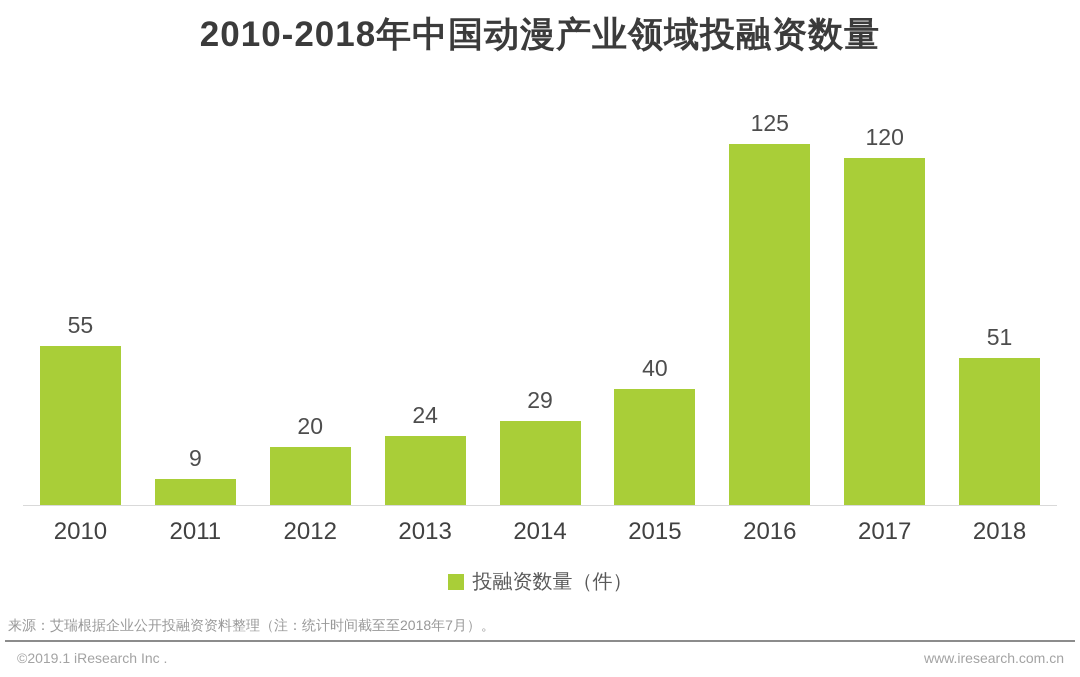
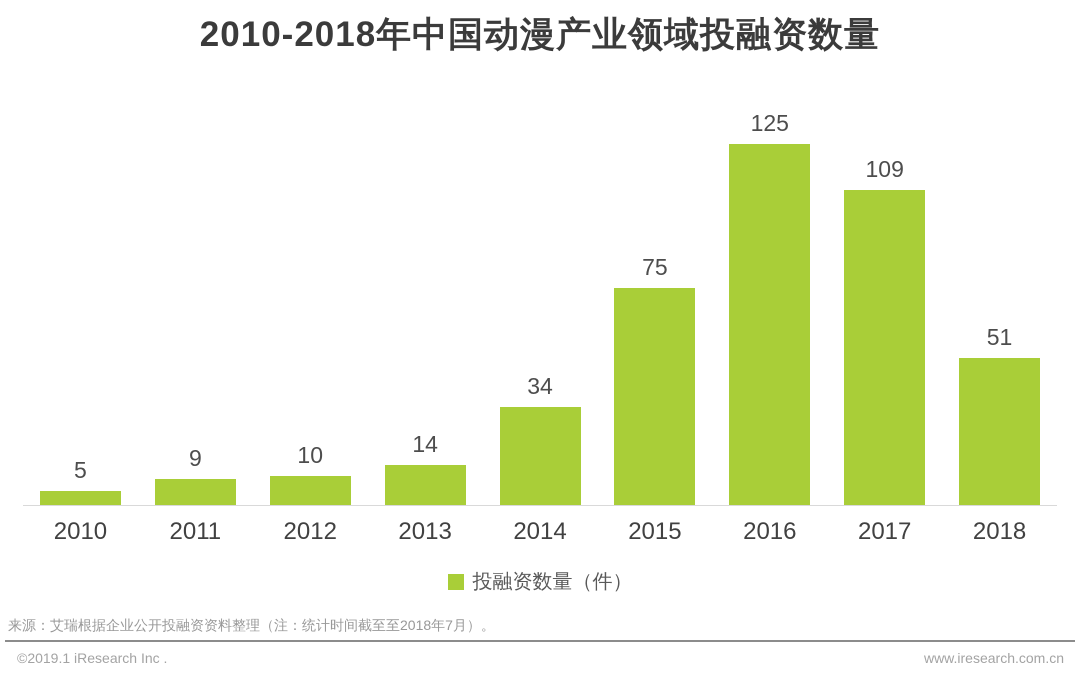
2010: 55 -> 5
2012: 20 -> 10
2013: 24 -> 14
2014: 29 -> 34
2015: 40 -> 75
2017: 120 -> 109
